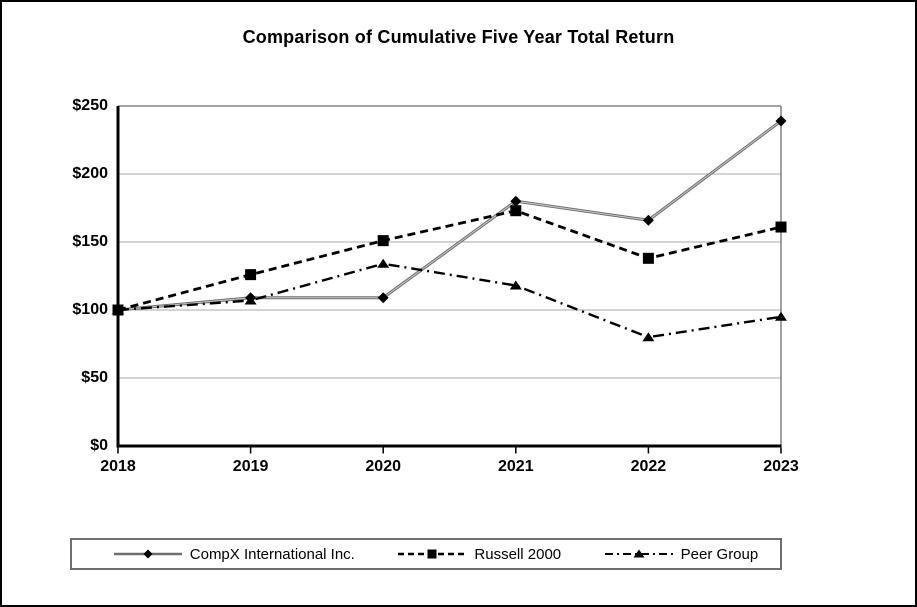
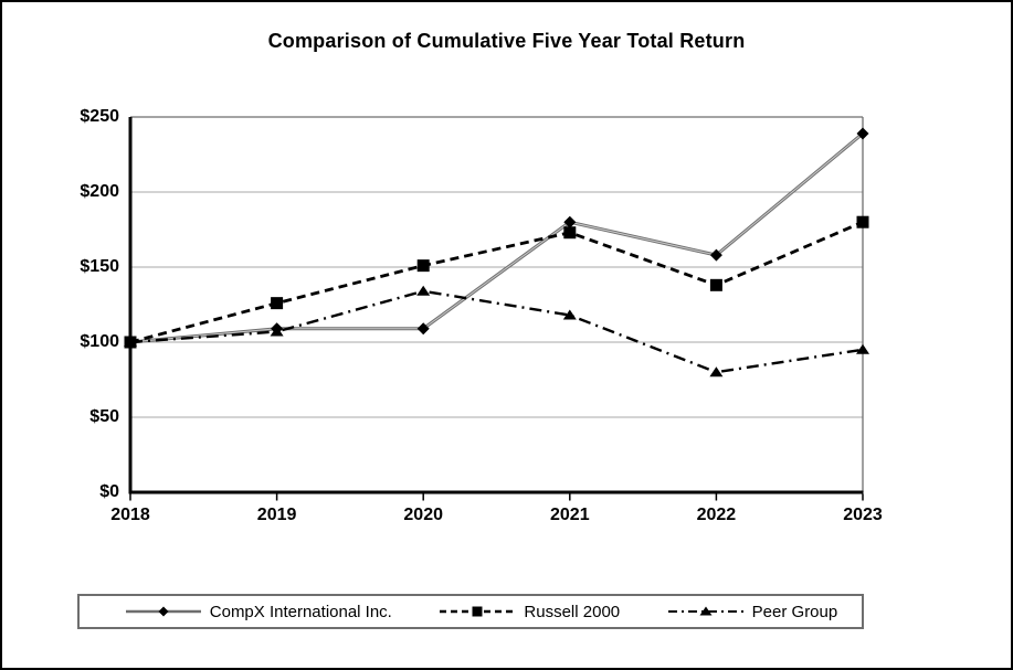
CompX International Inc./2022: $166 -> $158
Russell 2000/2023: $161 -> $180
